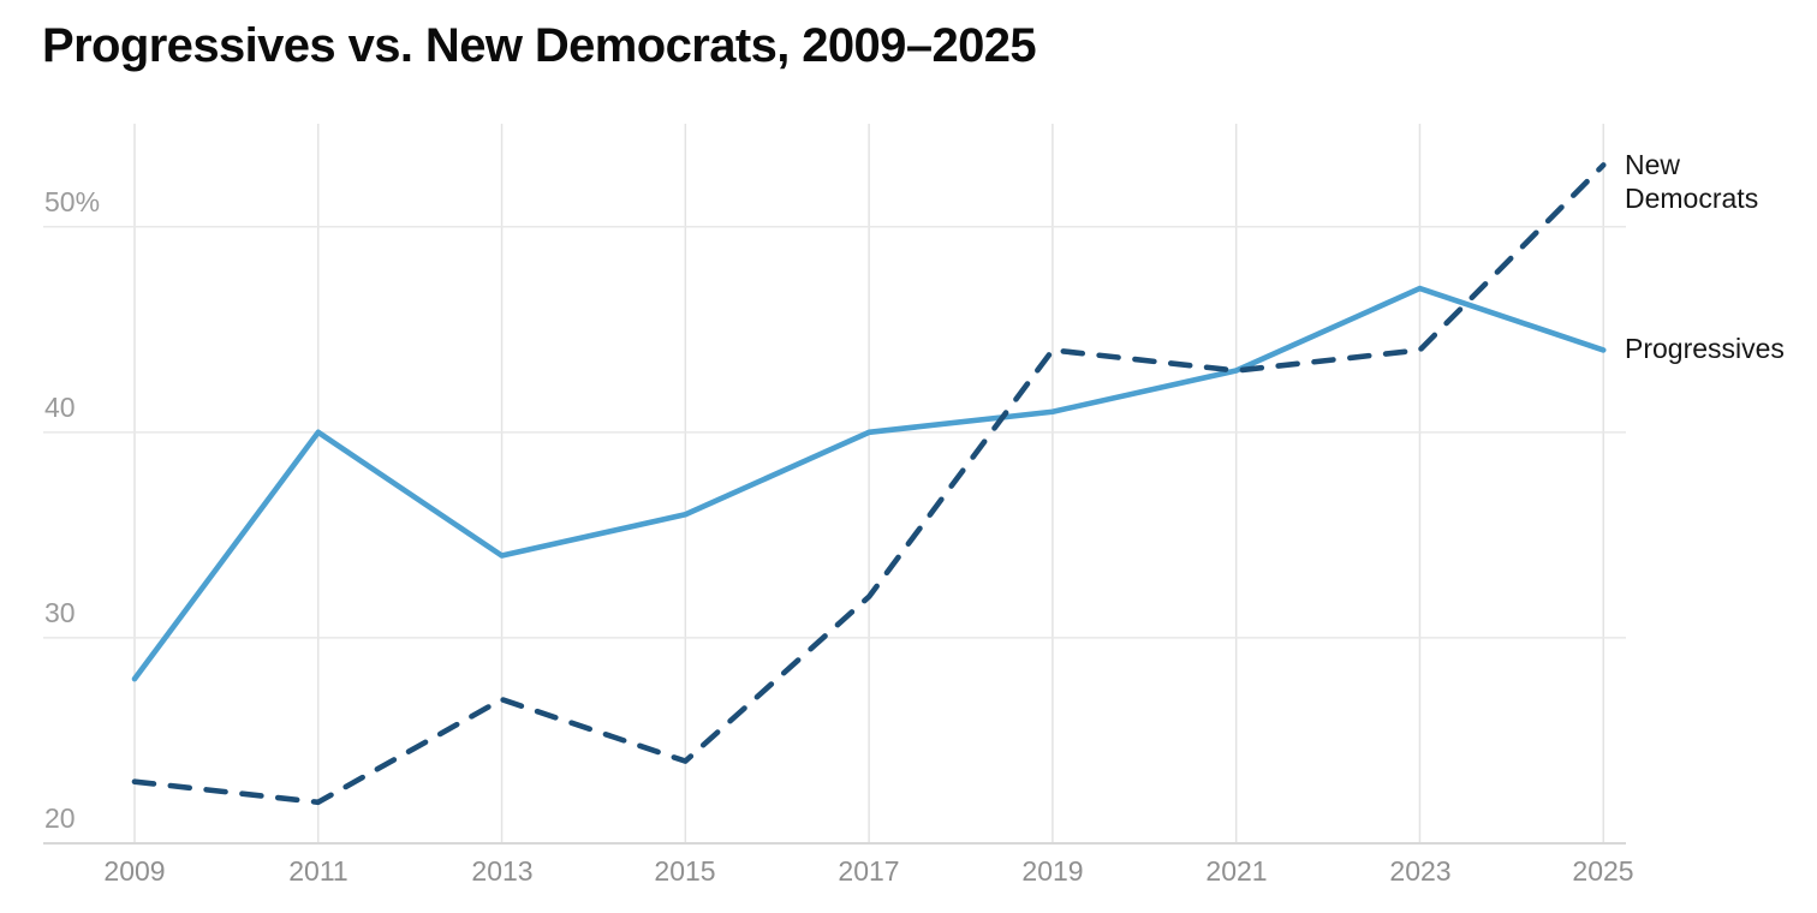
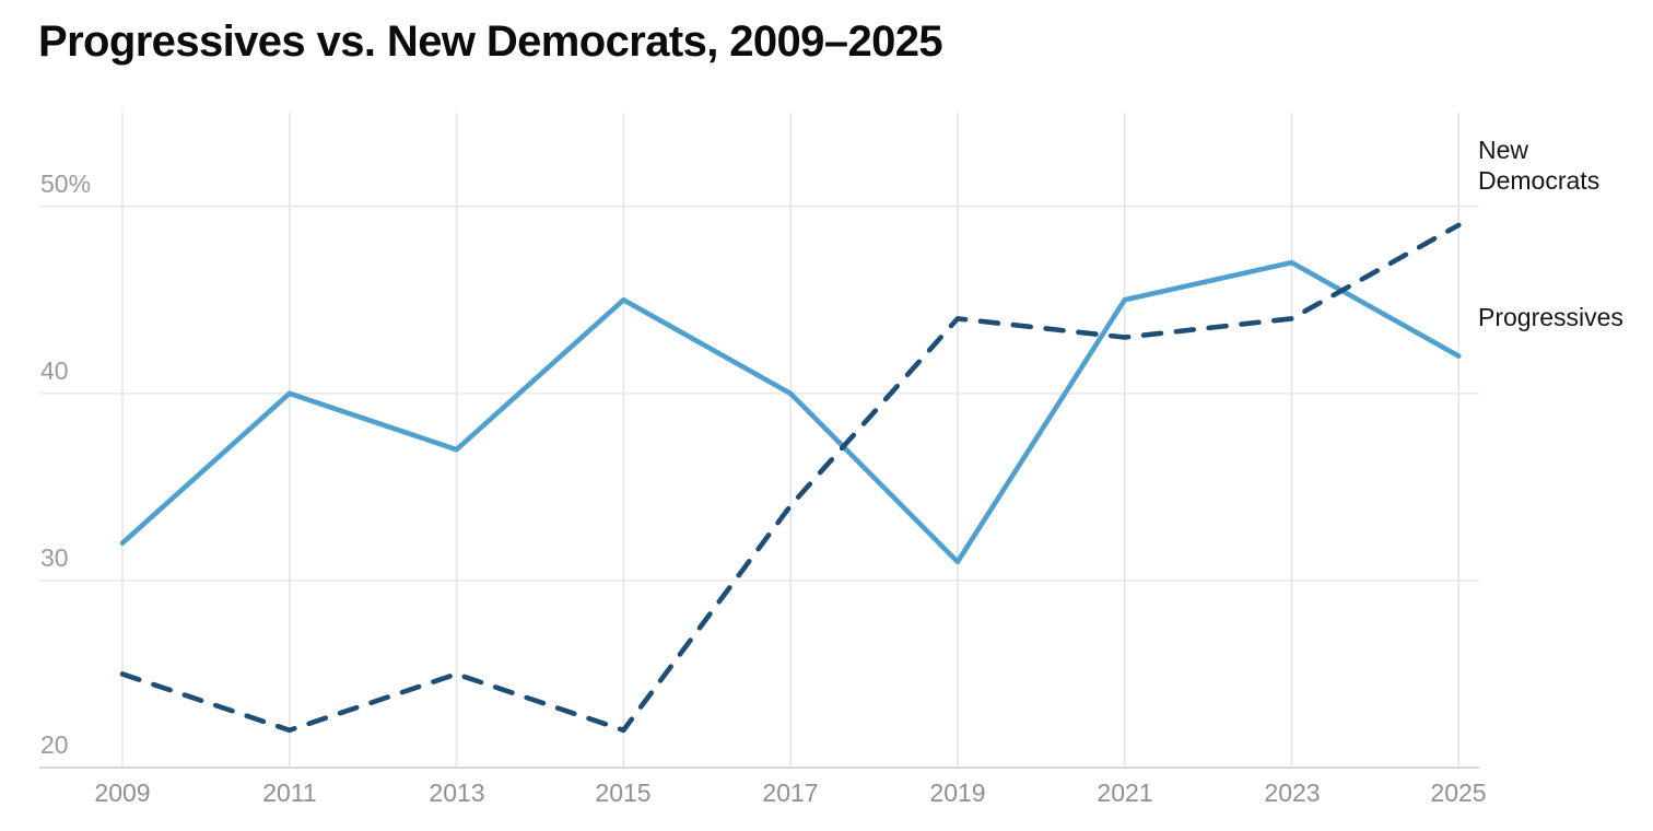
Progressives/2009: 28% -> 32%
New Democrats/2009: 23% -> 25%
Progressives/2013: 34% -> 37%
New Democrats/2013: 27% -> 25%
Progressives/2015: 36% -> 45%
New Democrats/2015: 24% -> 22%
New Democrats/2017: 32% -> 34%
Progressives/2019: 41% -> 31%
Progressives/2021: 43% -> 45%
Progressives/2025: 44% -> 42%
New Democrats/2025: 53% -> 49%
